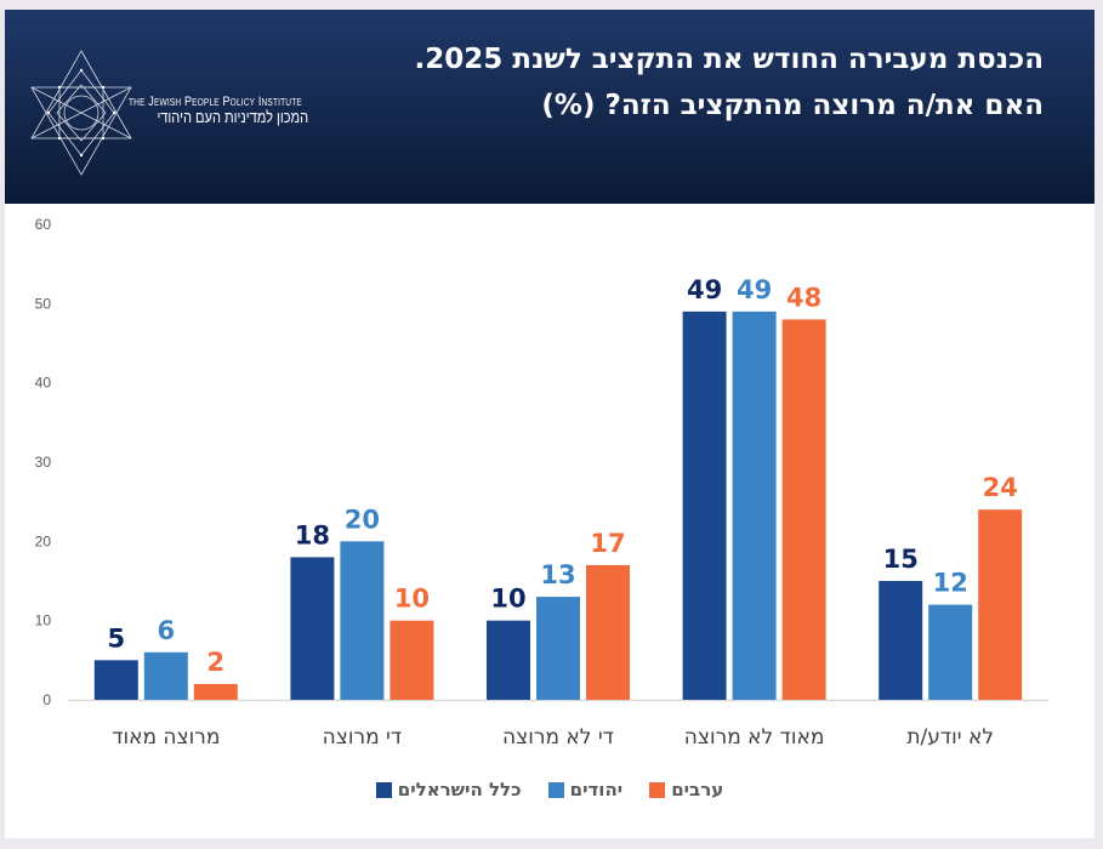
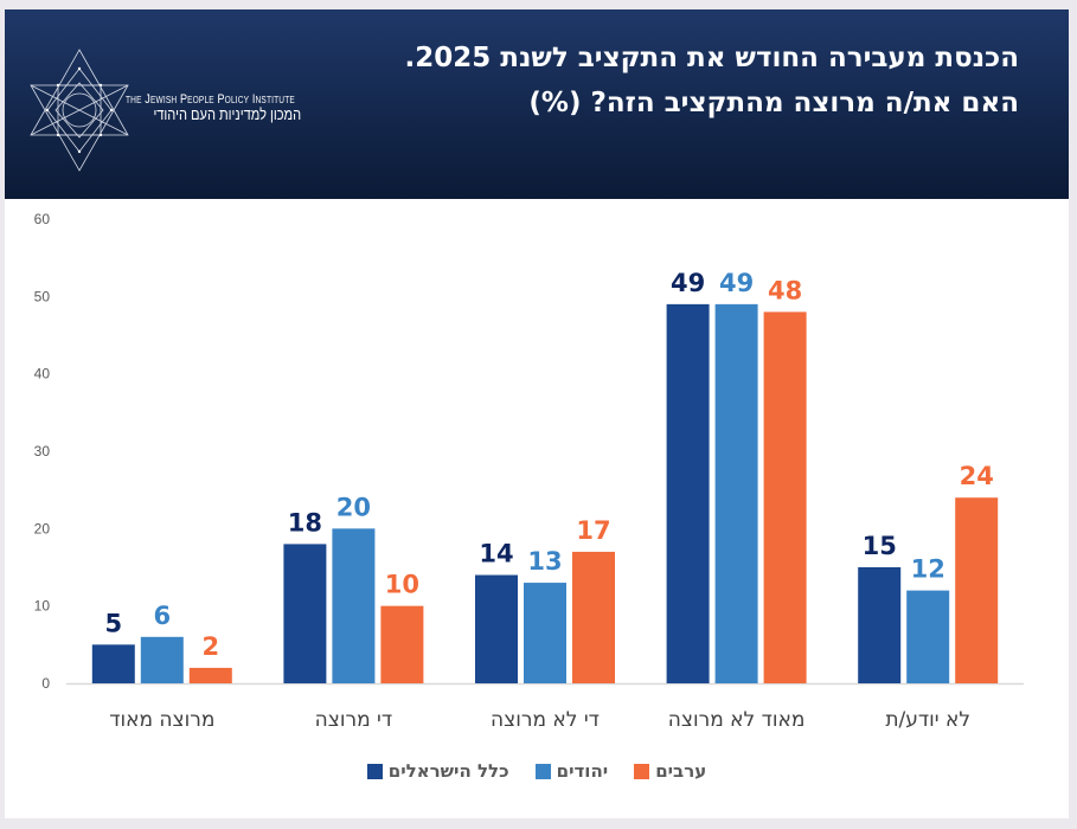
כלל הישראלים/די לא מרוצה: 10 -> 14
